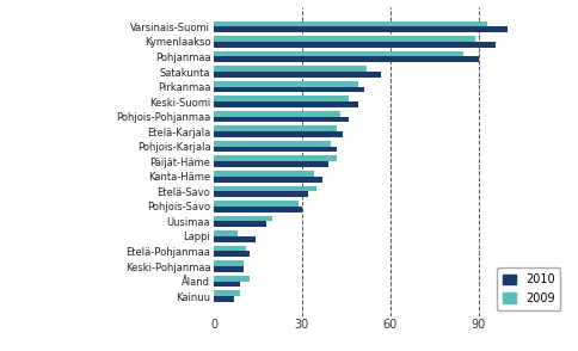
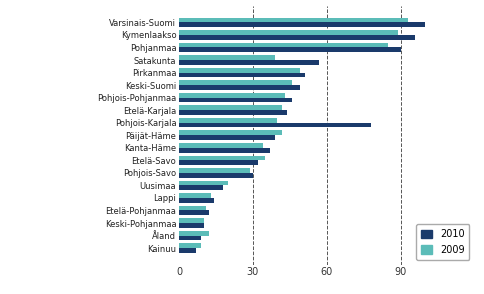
2009/Satakunta: 52 -> 39
2010/Pohjois-Karjala: 42 -> 78
2009/Lappi: 8 -> 13
